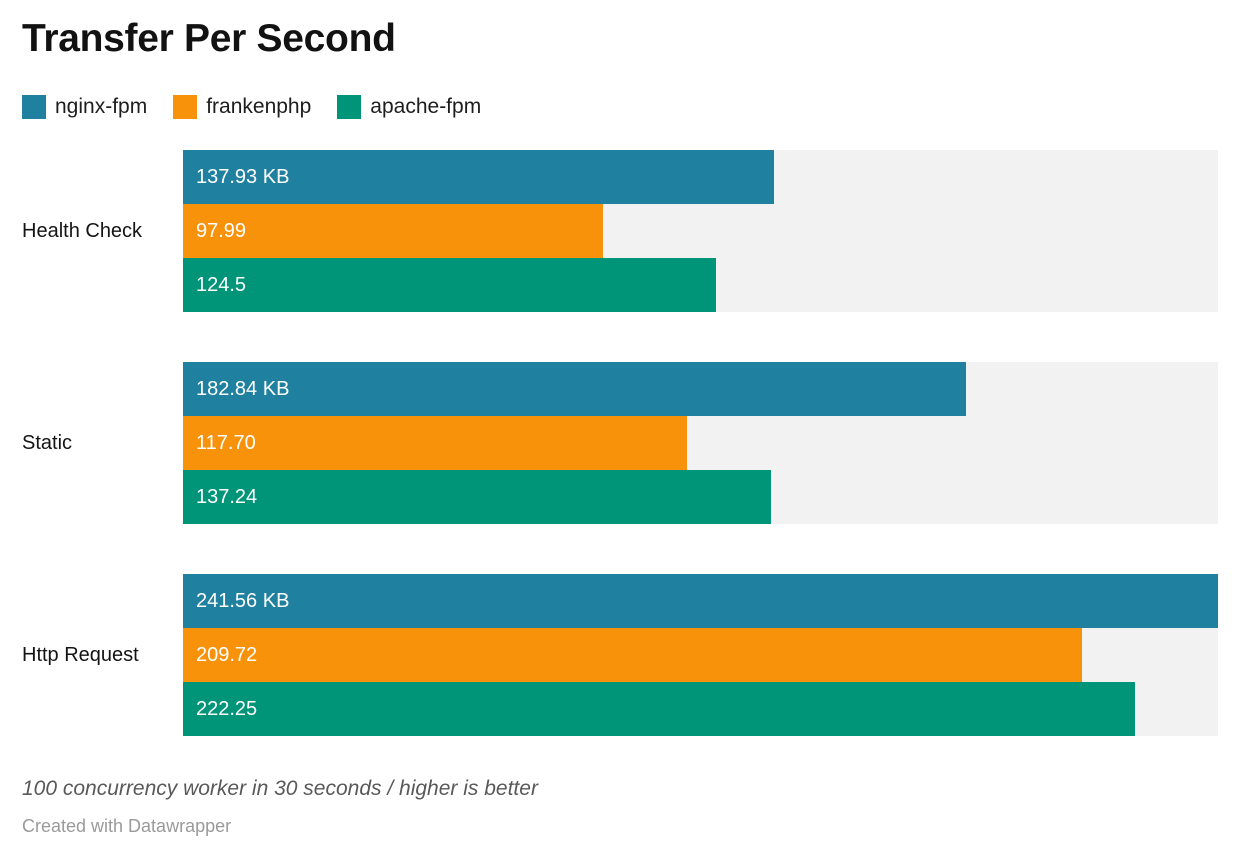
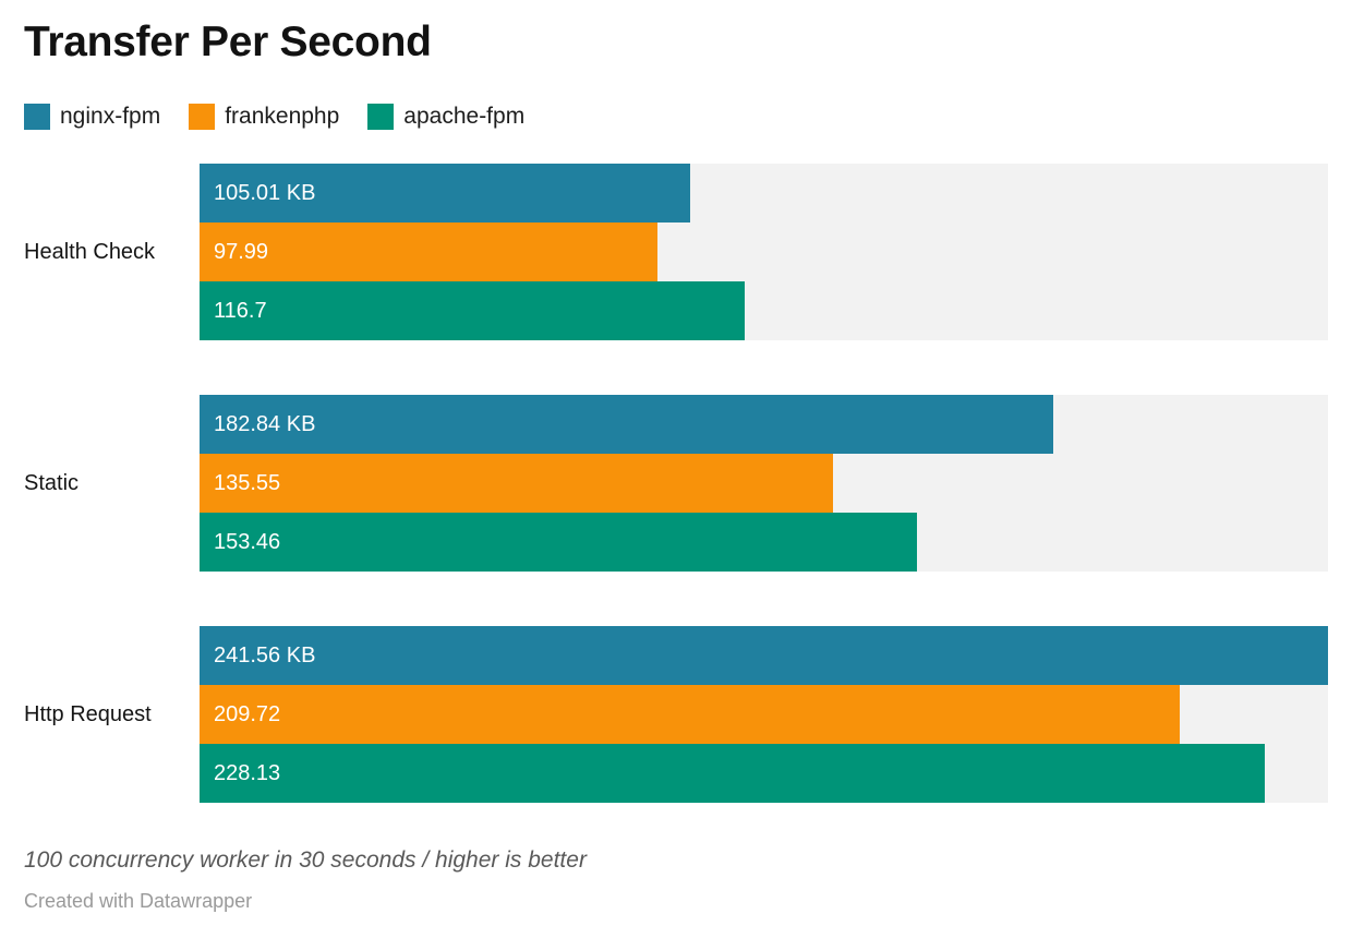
nginx-fpm/Health Check: 137.93 -> 105.01
apache-fpm/Health Check: 124.5 -> 116.7
frankenphp/Static: 117.70 -> 135.55
apache-fpm/Static: 137.24 -> 153.46
apache-fpm/Http Request: 222.25 -> 228.13
